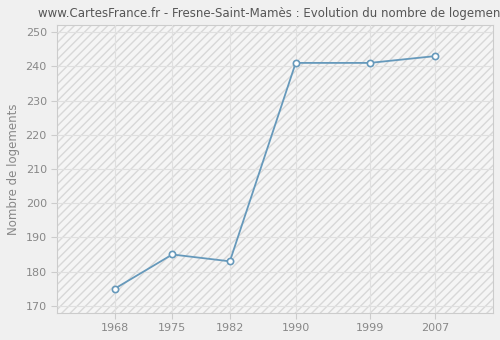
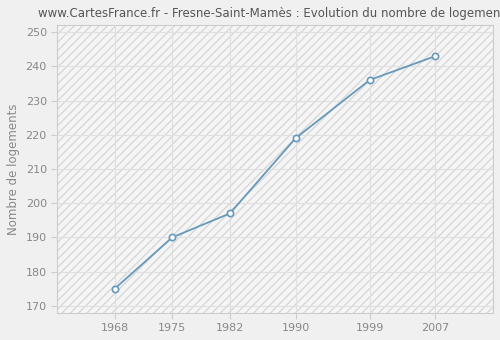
1975: 185 -> 190
1982: 183 -> 197
1990: 241 -> 219
1999: 241 -> 236
